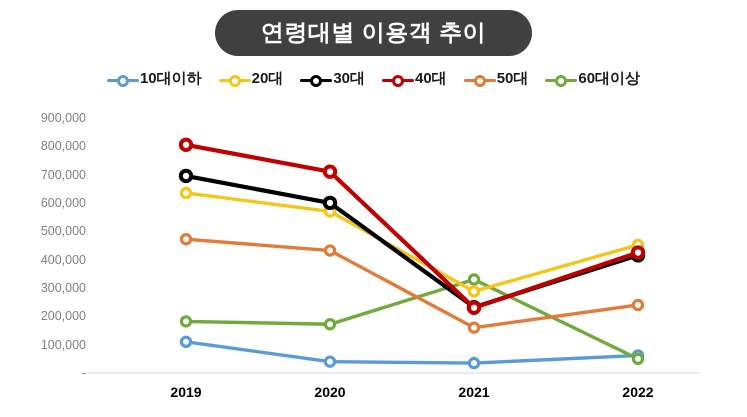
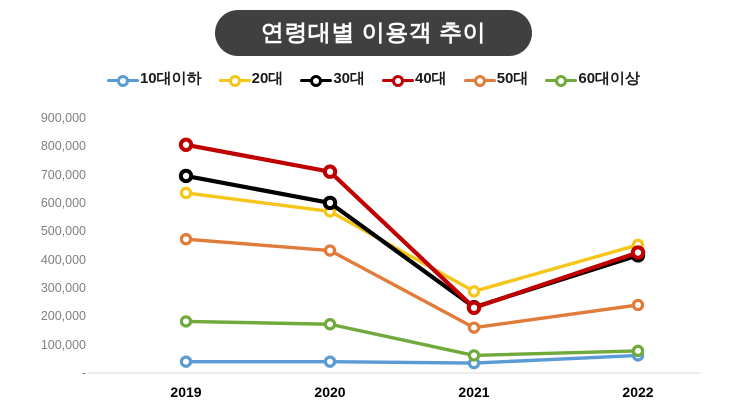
10대이하/2019: 110000 -> 40000
60대이상/2021: 330000 -> 60000
60대이상/2022: 50000 -> 80000
